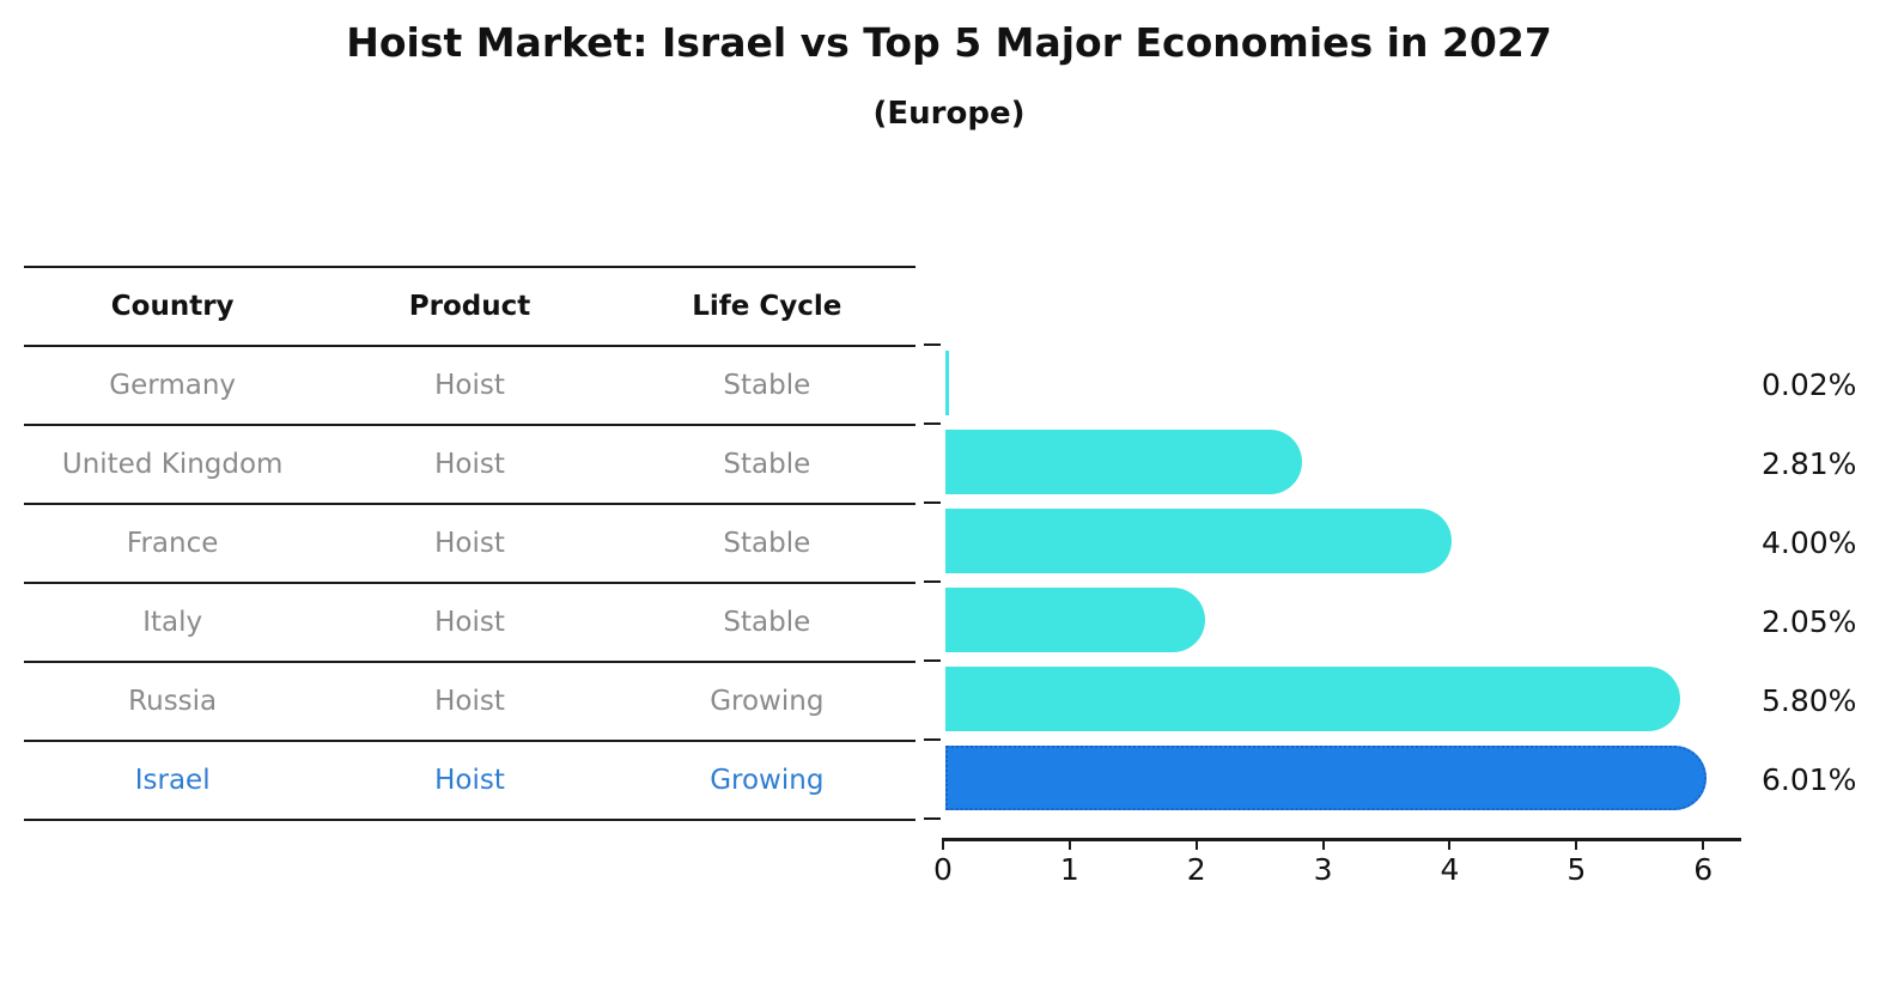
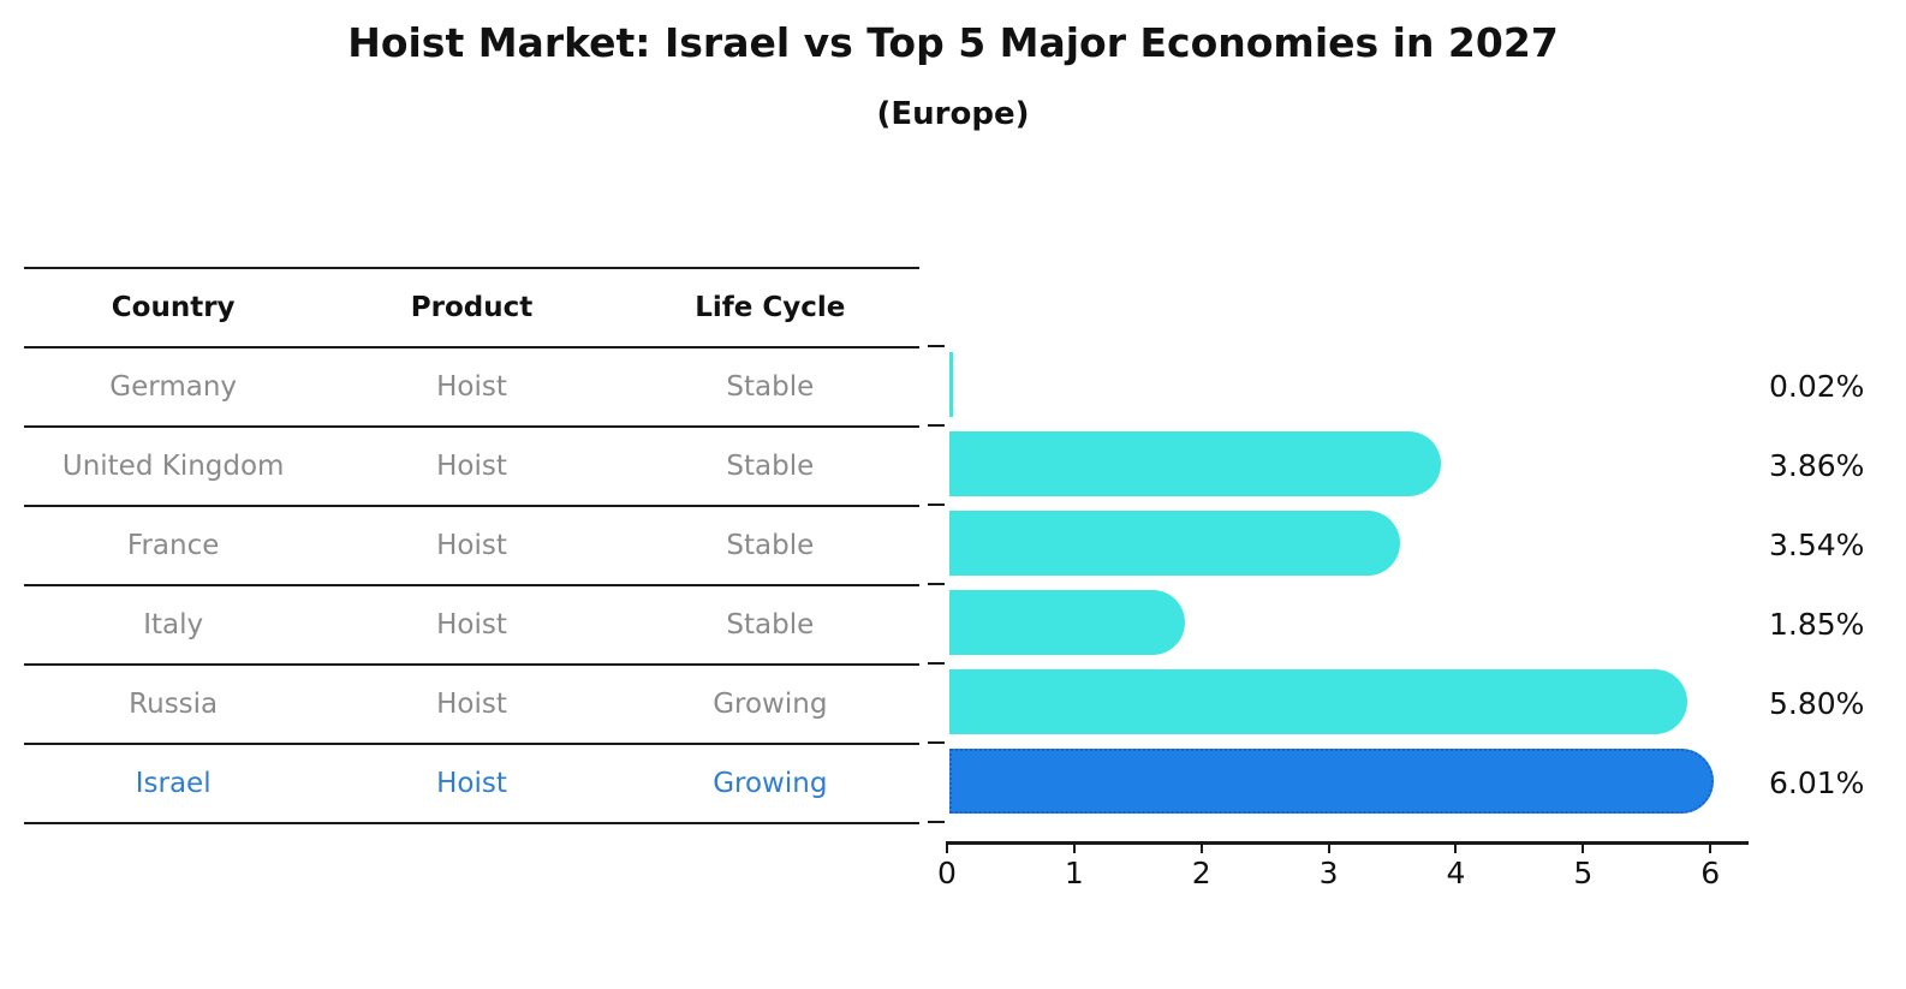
United Kingdom: 2.81% -> 3.86%
France: 4.00% -> 3.54%
Italy: 2.05% -> 1.85%
